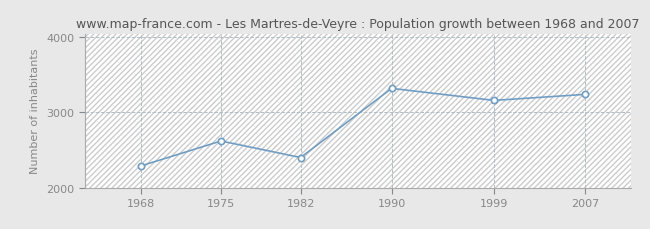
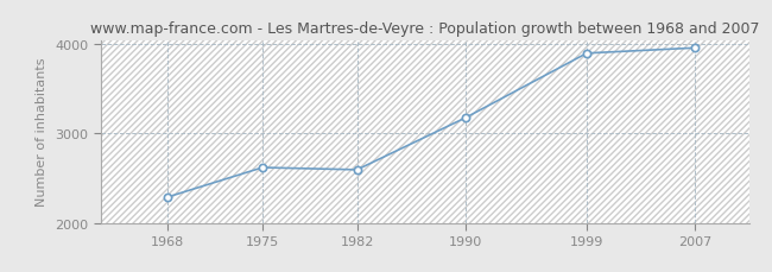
1982: 2400 -> 2600
1990: 3320 -> 3180
1999: 3160 -> 3900
2007: 3240 -> 3960
